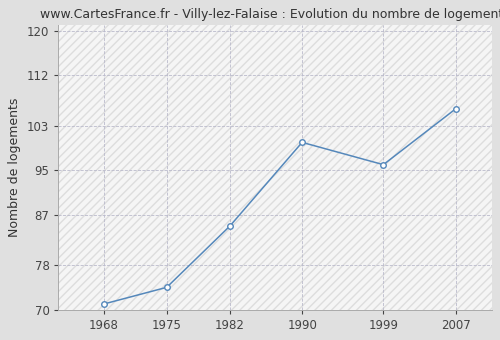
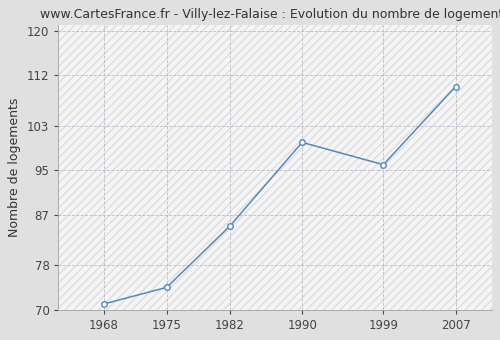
2007: 106 -> 110
